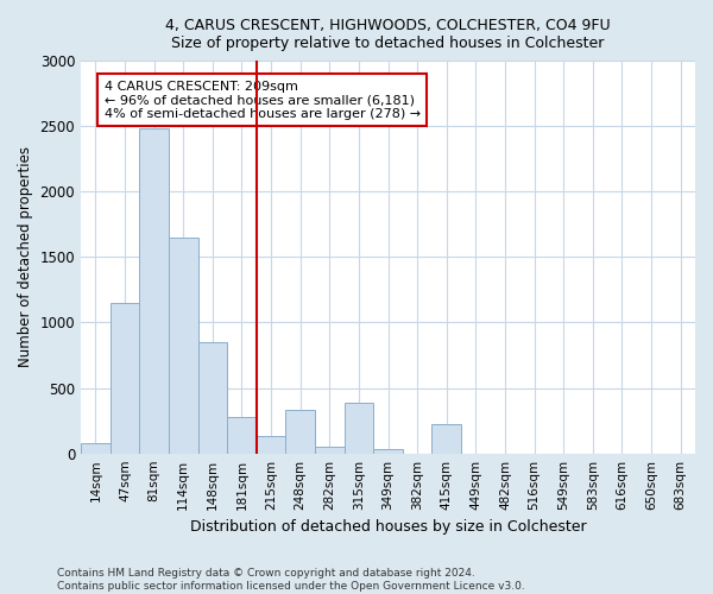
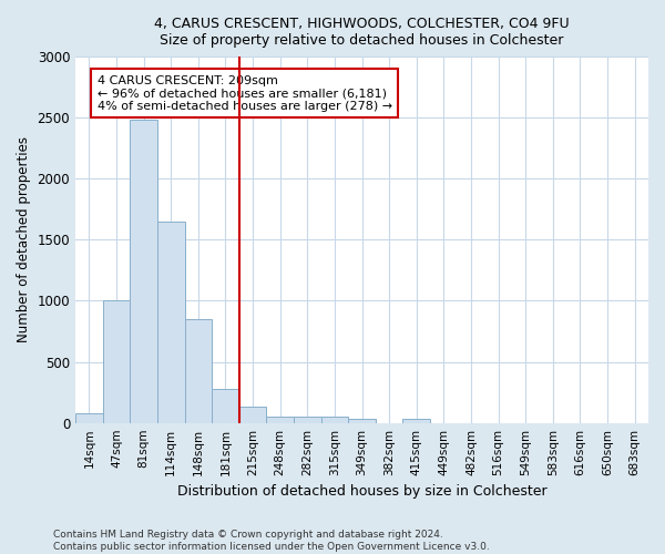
47sqm: 1150 -> 1000
248sqm: 330 -> 60
315sqm: 390 -> 50
415sqm: 220 -> 30
